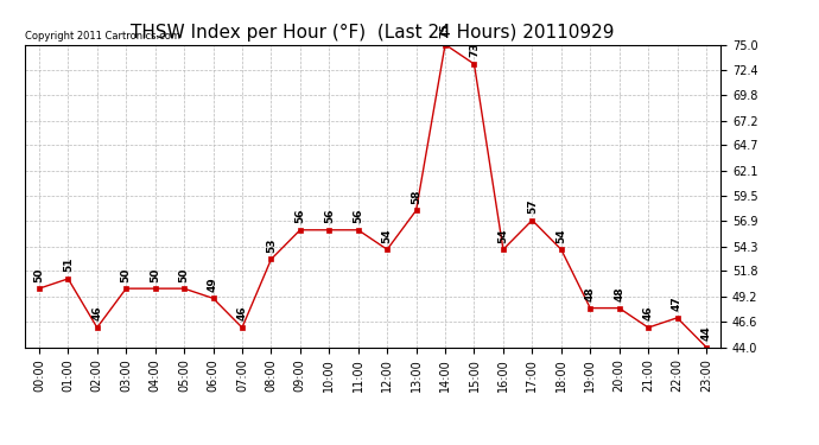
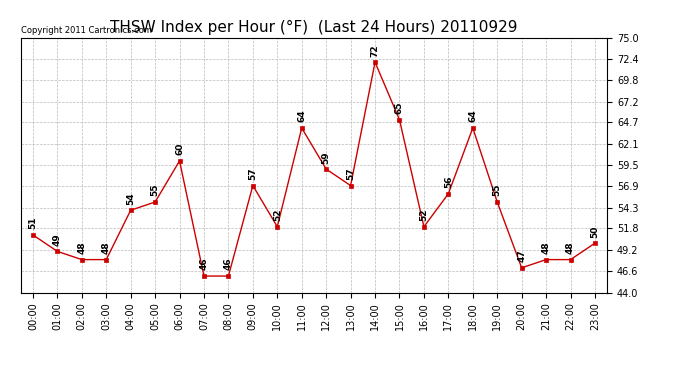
00:00: 50 -> 51
01:00: 51 -> 49
02:00: 46 -> 48
03:00: 50 -> 48
04:00: 50 -> 54
05:00: 50 -> 55
06:00: 49 -> 60
08:00: 53 -> 46
09:00: 56 -> 57
10:00: 56 -> 52
11:00: 56 -> 64
12:00: 54 -> 59
13:00: 58 -> 57
14:00: 75 -> 72
15:00: 73 -> 65
16:00: 54 -> 52
17:00: 57 -> 56
18:00: 54 -> 64
19:00: 48 -> 55
20:00: 48 -> 47
21:00: 46 -> 48
22:00: 47 -> 48
23:00: 44 -> 50
